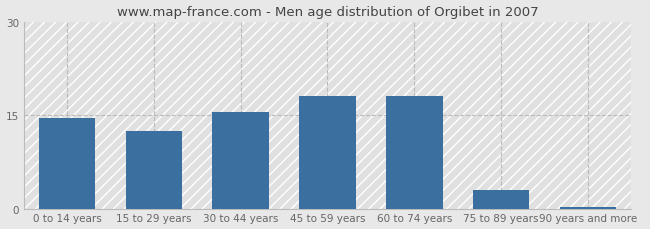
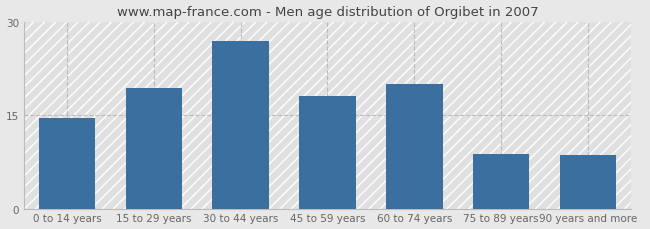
15 to 29 years: 12.5 -> 19.4
30 to 44 years: 15.5 -> 26.8
60 to 74 years: 18.0 -> 20.0
75 to 89 years: 3.0 -> 8.8
90 years and more: 0.3 -> 8.6
